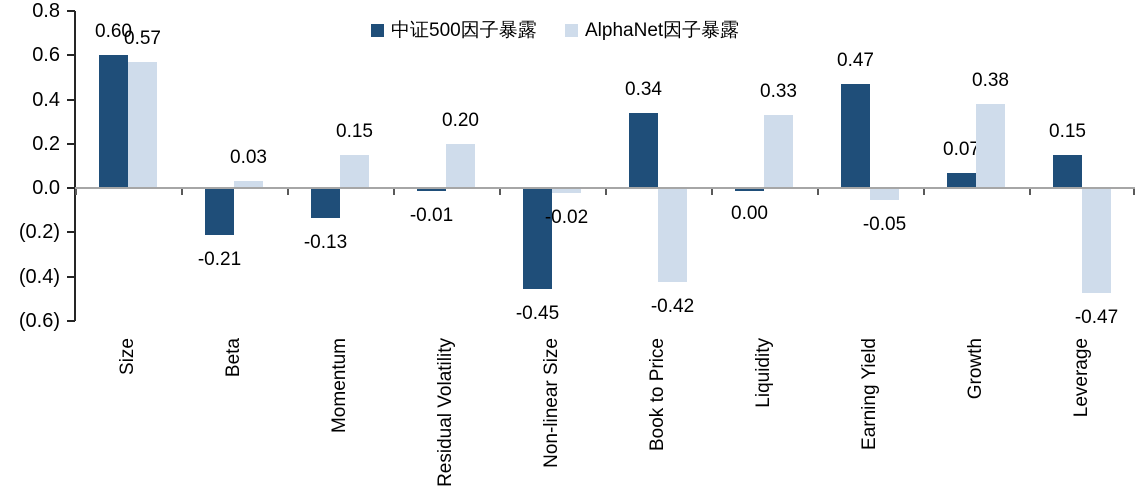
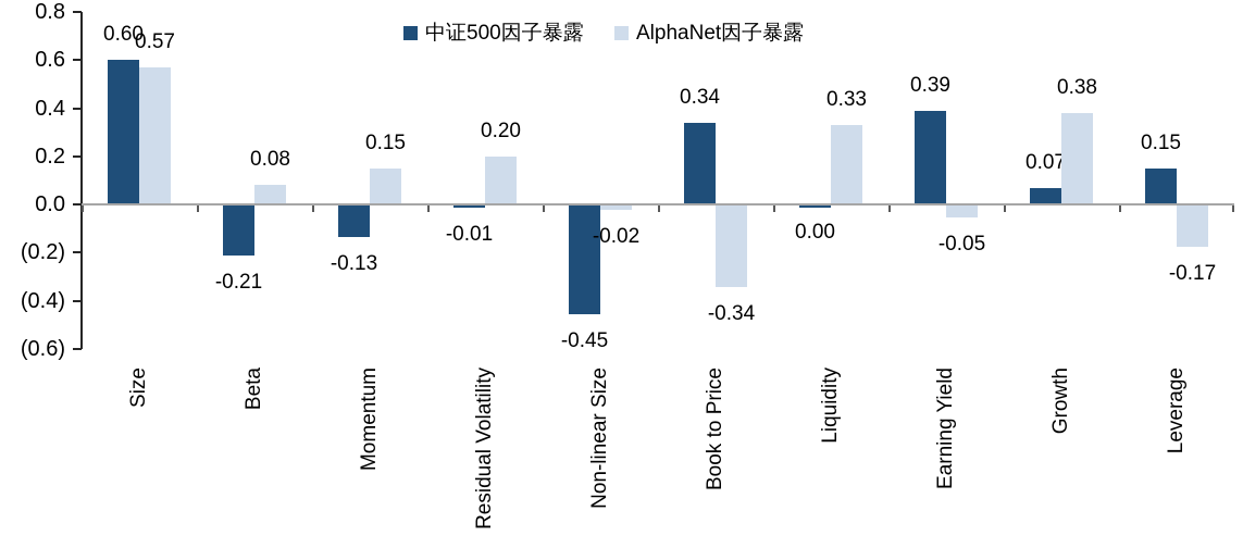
AlphaNet因子暴露/Beta: 0.03 -> 0.08
AlphaNet因子暴露/Book to Price: -0.42 -> -0.34
中证500因子暴露/Earning Yield: 0.47 -> 0.39
AlphaNet因子暴露/Leverage: -0.47 -> -0.17
